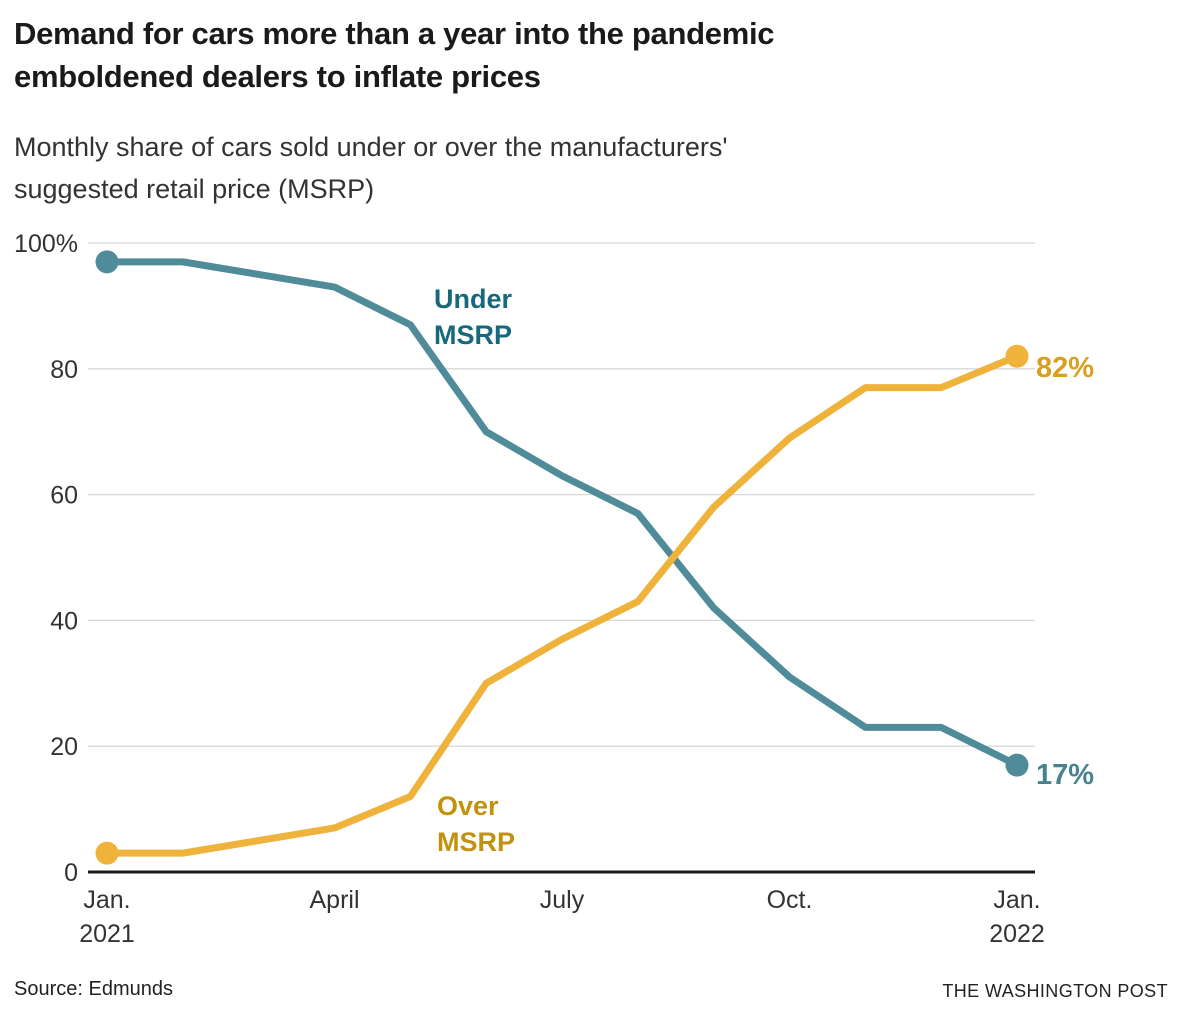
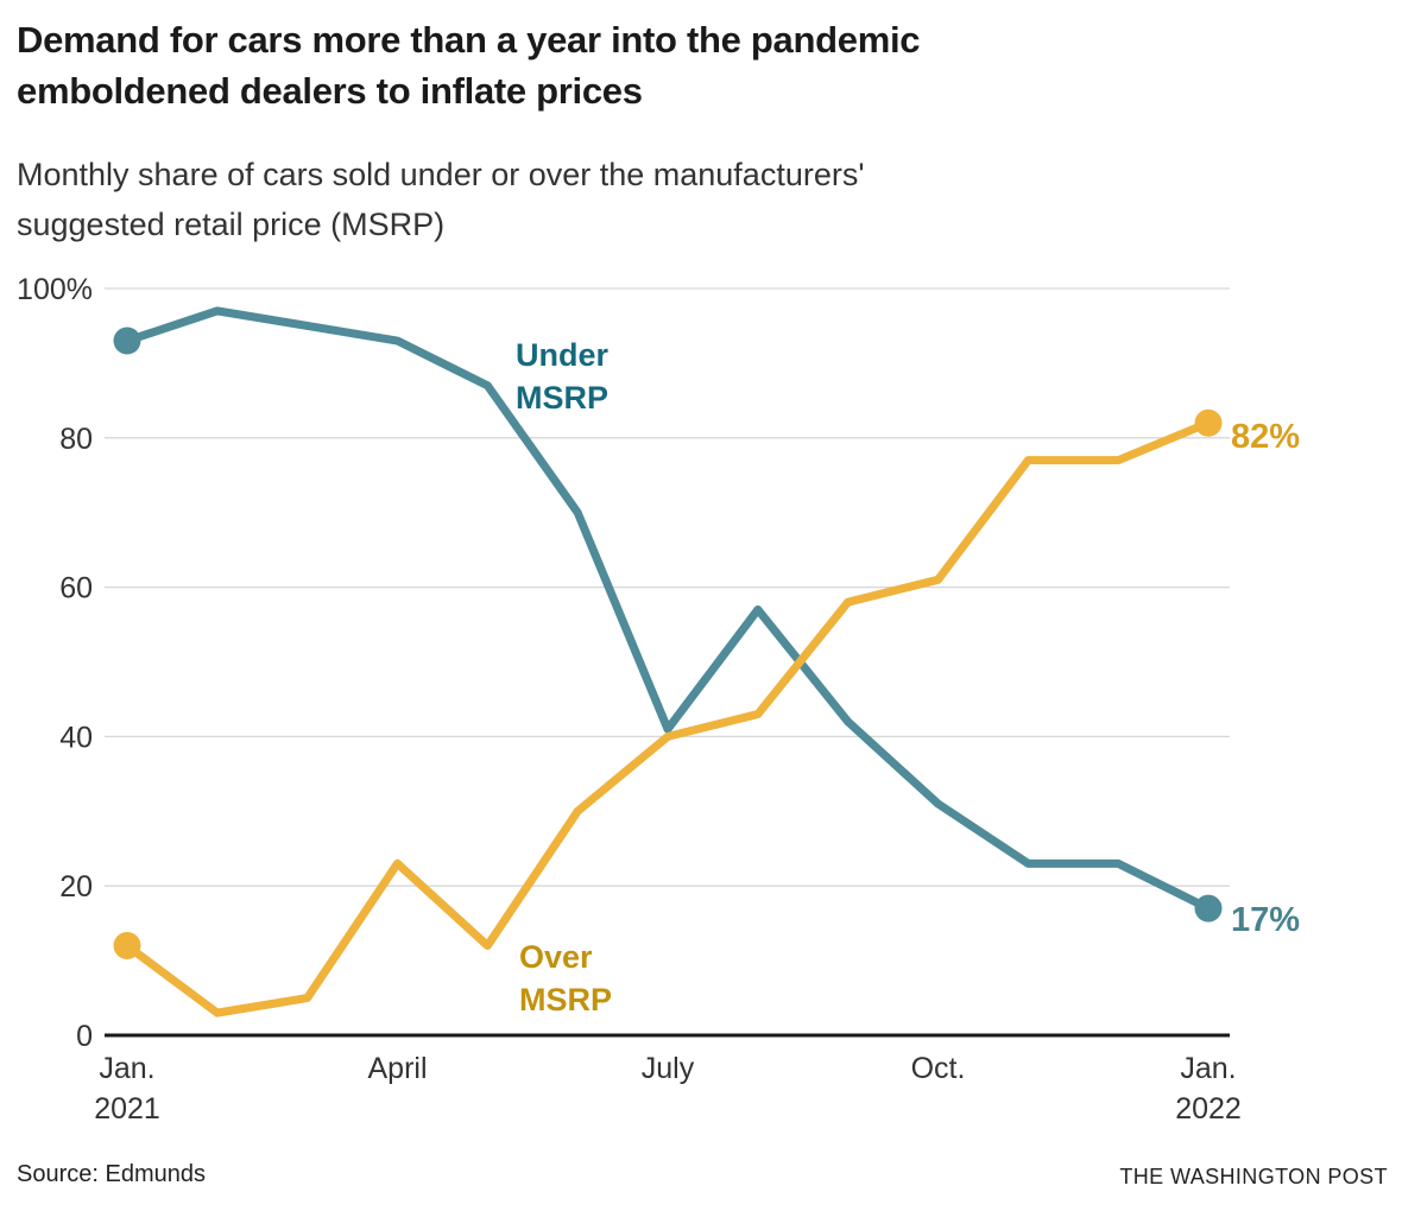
Under MSRP/Jan. 2021: 97% -> 93%
Over MSRP/Jan. 2021: 3% -> 12%
Over MSRP/April: 7% -> 23%
Under MSRP/July: 63% -> 41%
Over MSRP/July: 37% -> 40%
Over MSRP/Oct.: 69% -> 61%
